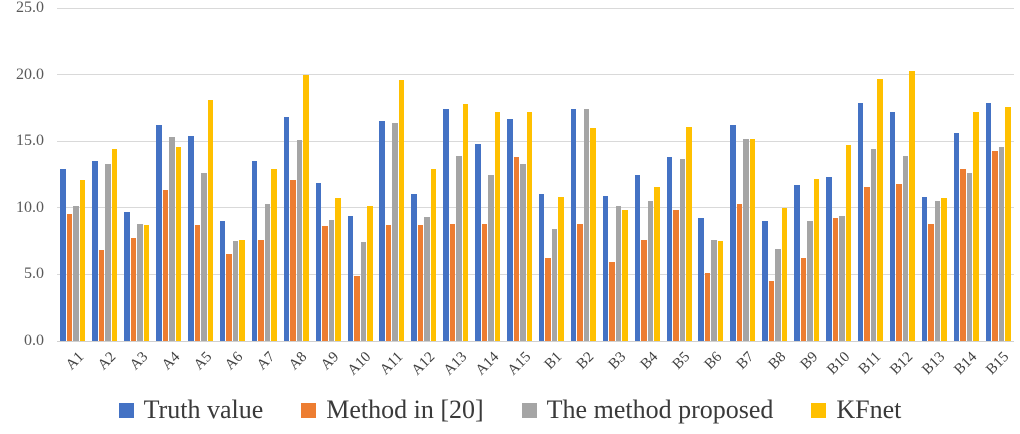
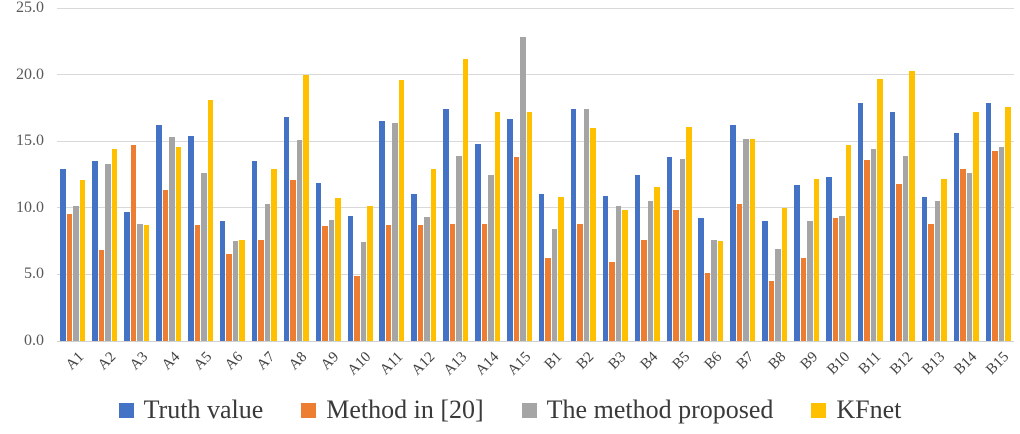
Method in [20]/A3: 7.7 -> 14.7
KFnet/A13: 17.8 -> 21.2
The method proposed/A15: 13.3 -> 22.8
Method in [20]/B11: 11.6 -> 13.6
KFnet/B13: 10.7 -> 12.2
